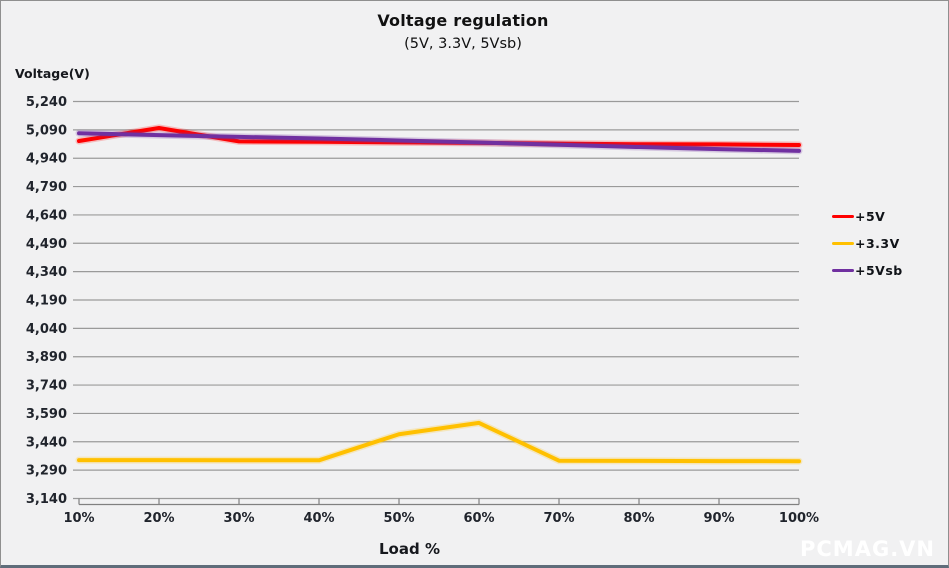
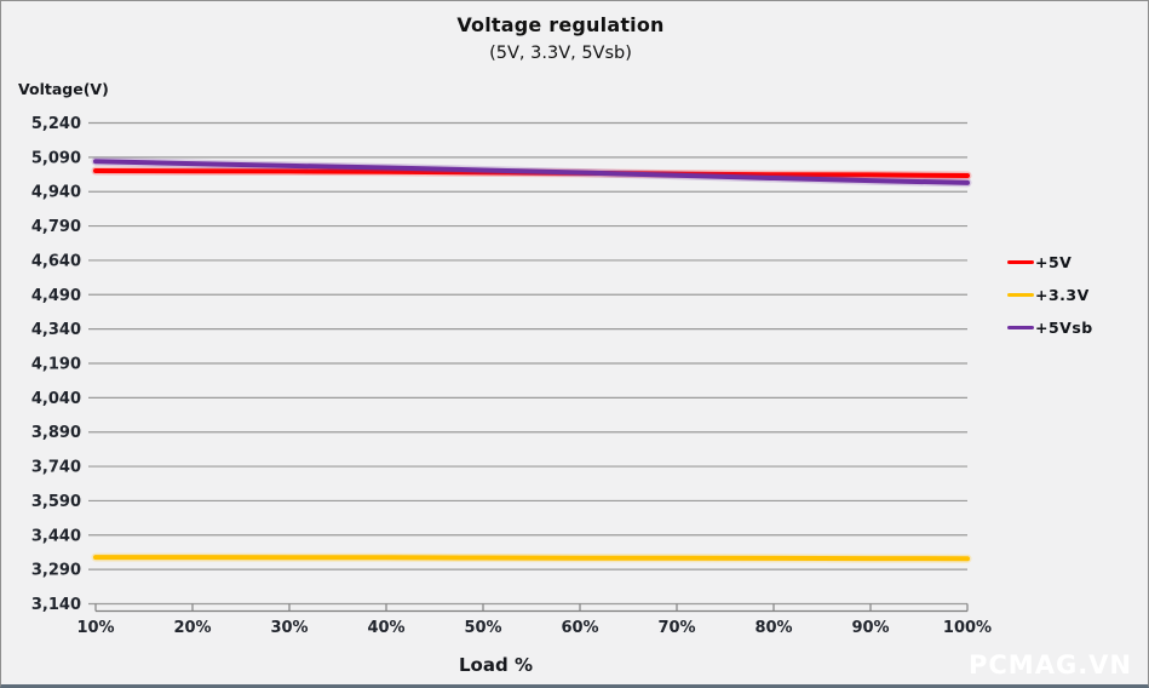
+5V/20%: 5100 -> 5030
+3.3V/50%: 3480 -> 3340
+3.3V/60%: 3540 -> 3340
